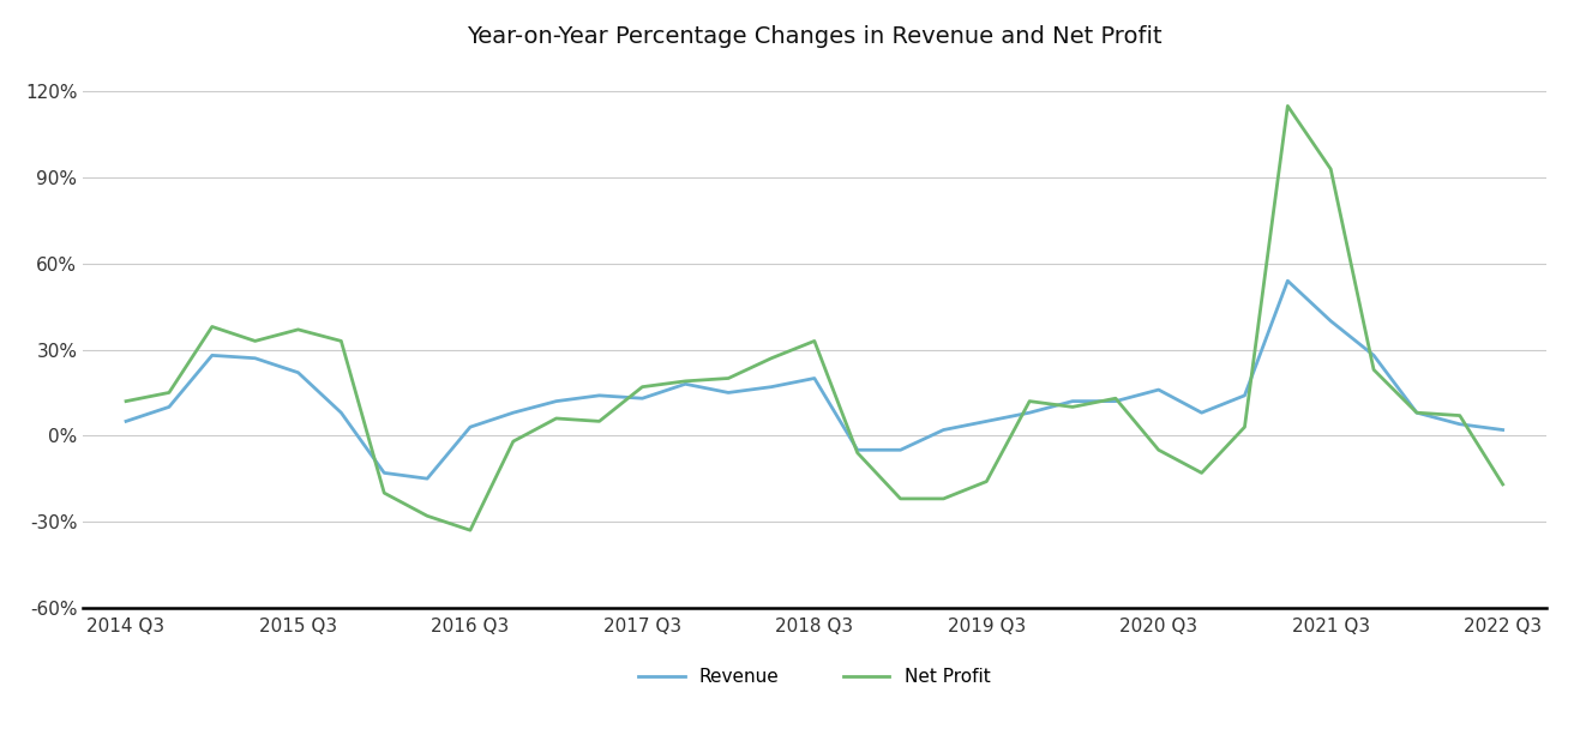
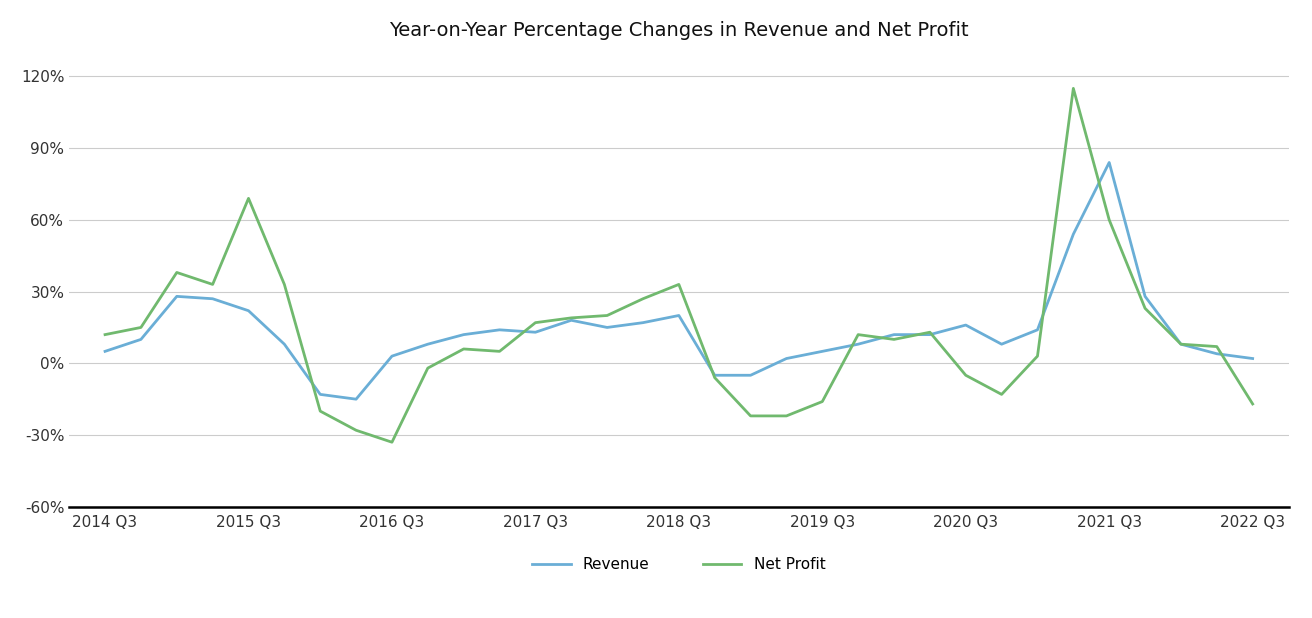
Net Profit/2015 Q3: 37% -> 69%
Revenue/2021 Q3: 40% -> 84%
Net Profit/2021 Q3: 93% -> 60%
